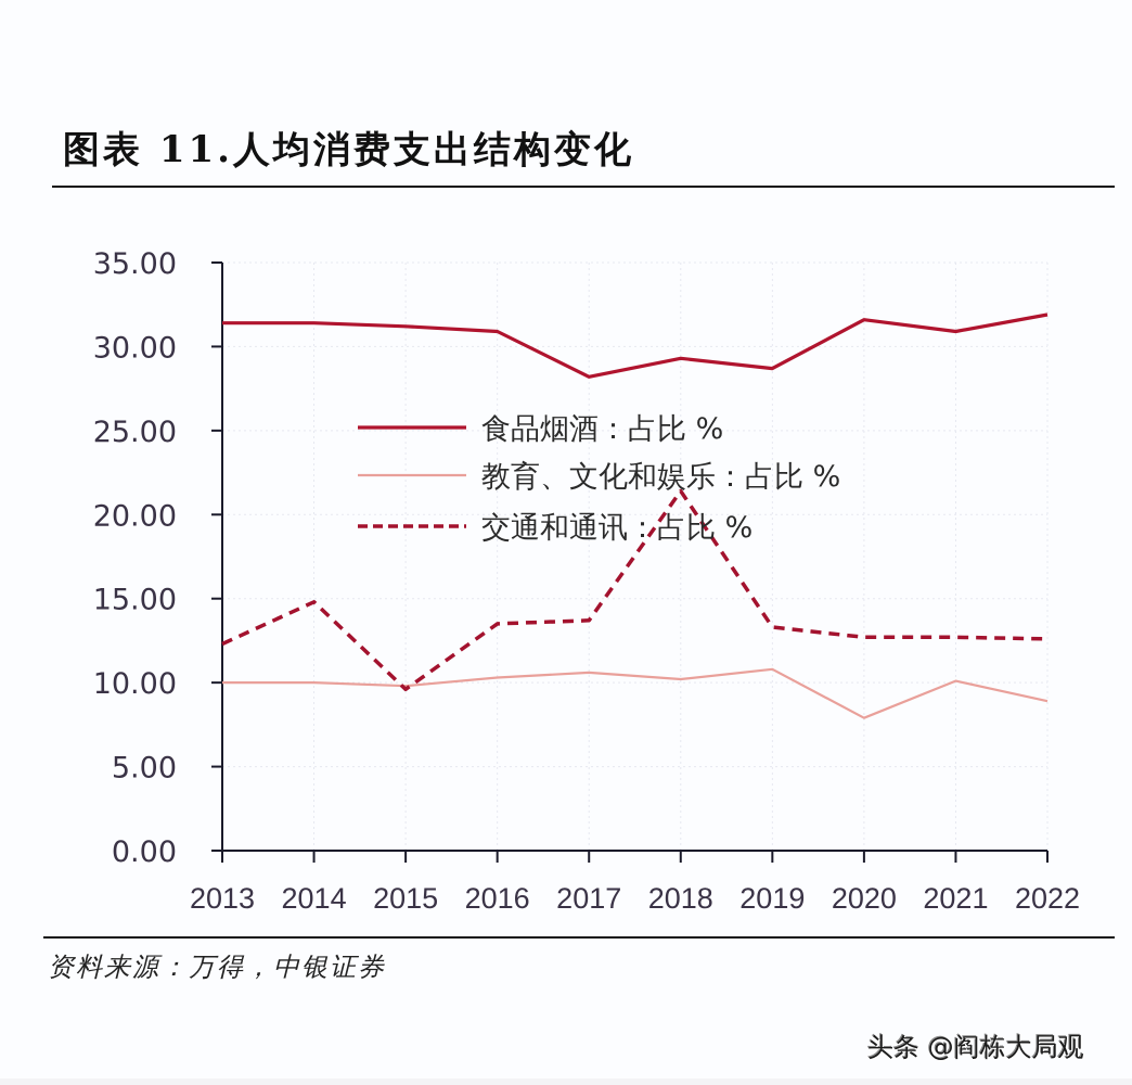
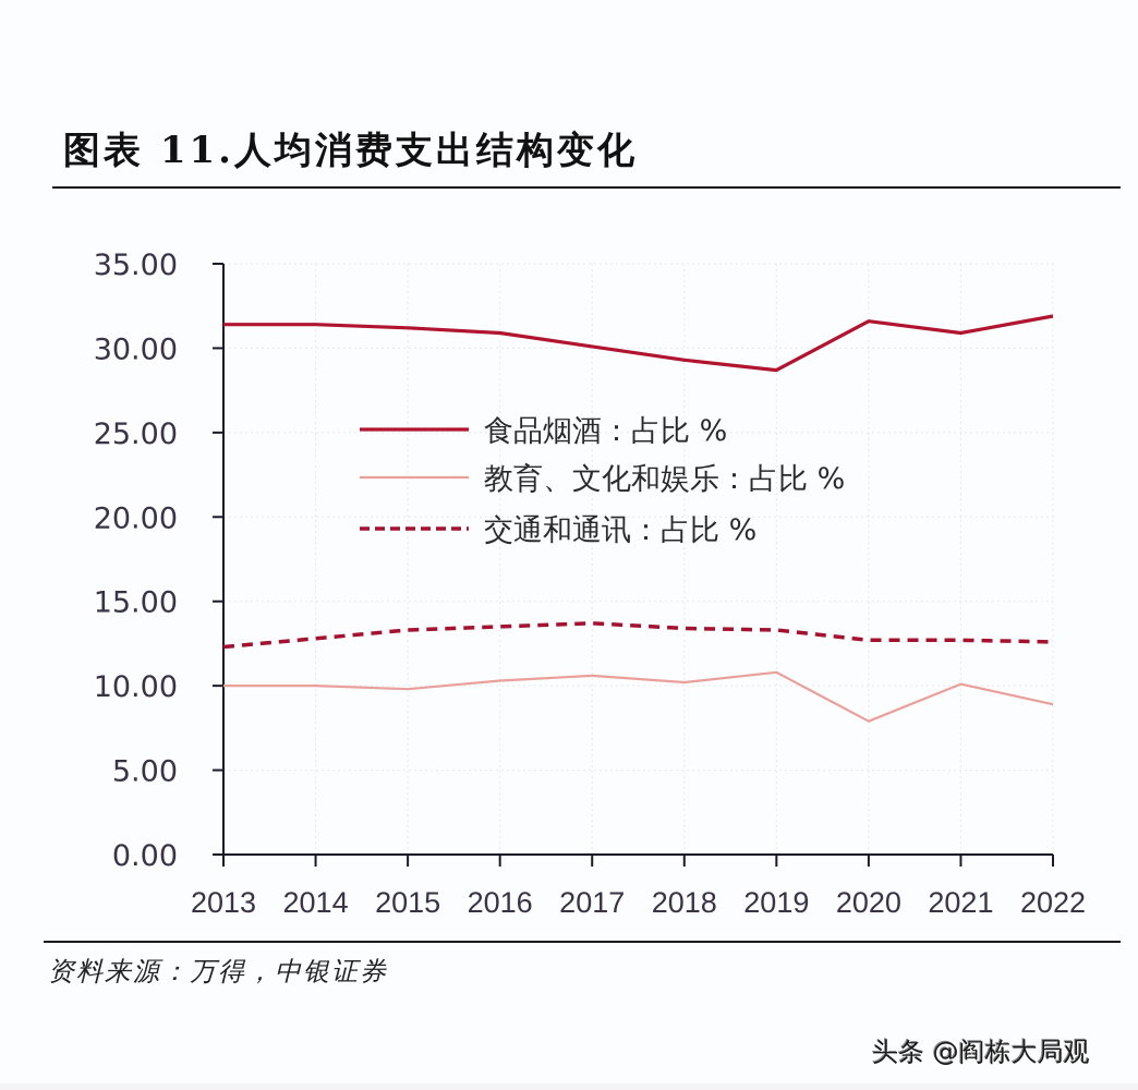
交通和通讯：占比 %/2014: 14.8 -> 12.8
交通和通讯：占比 %/2015: 9.6 -> 13.3
食品烟酒：占比 %/2017: 28.2 -> 30.1
交通和通讯：占比 %/2018: 21.4 -> 13.4
